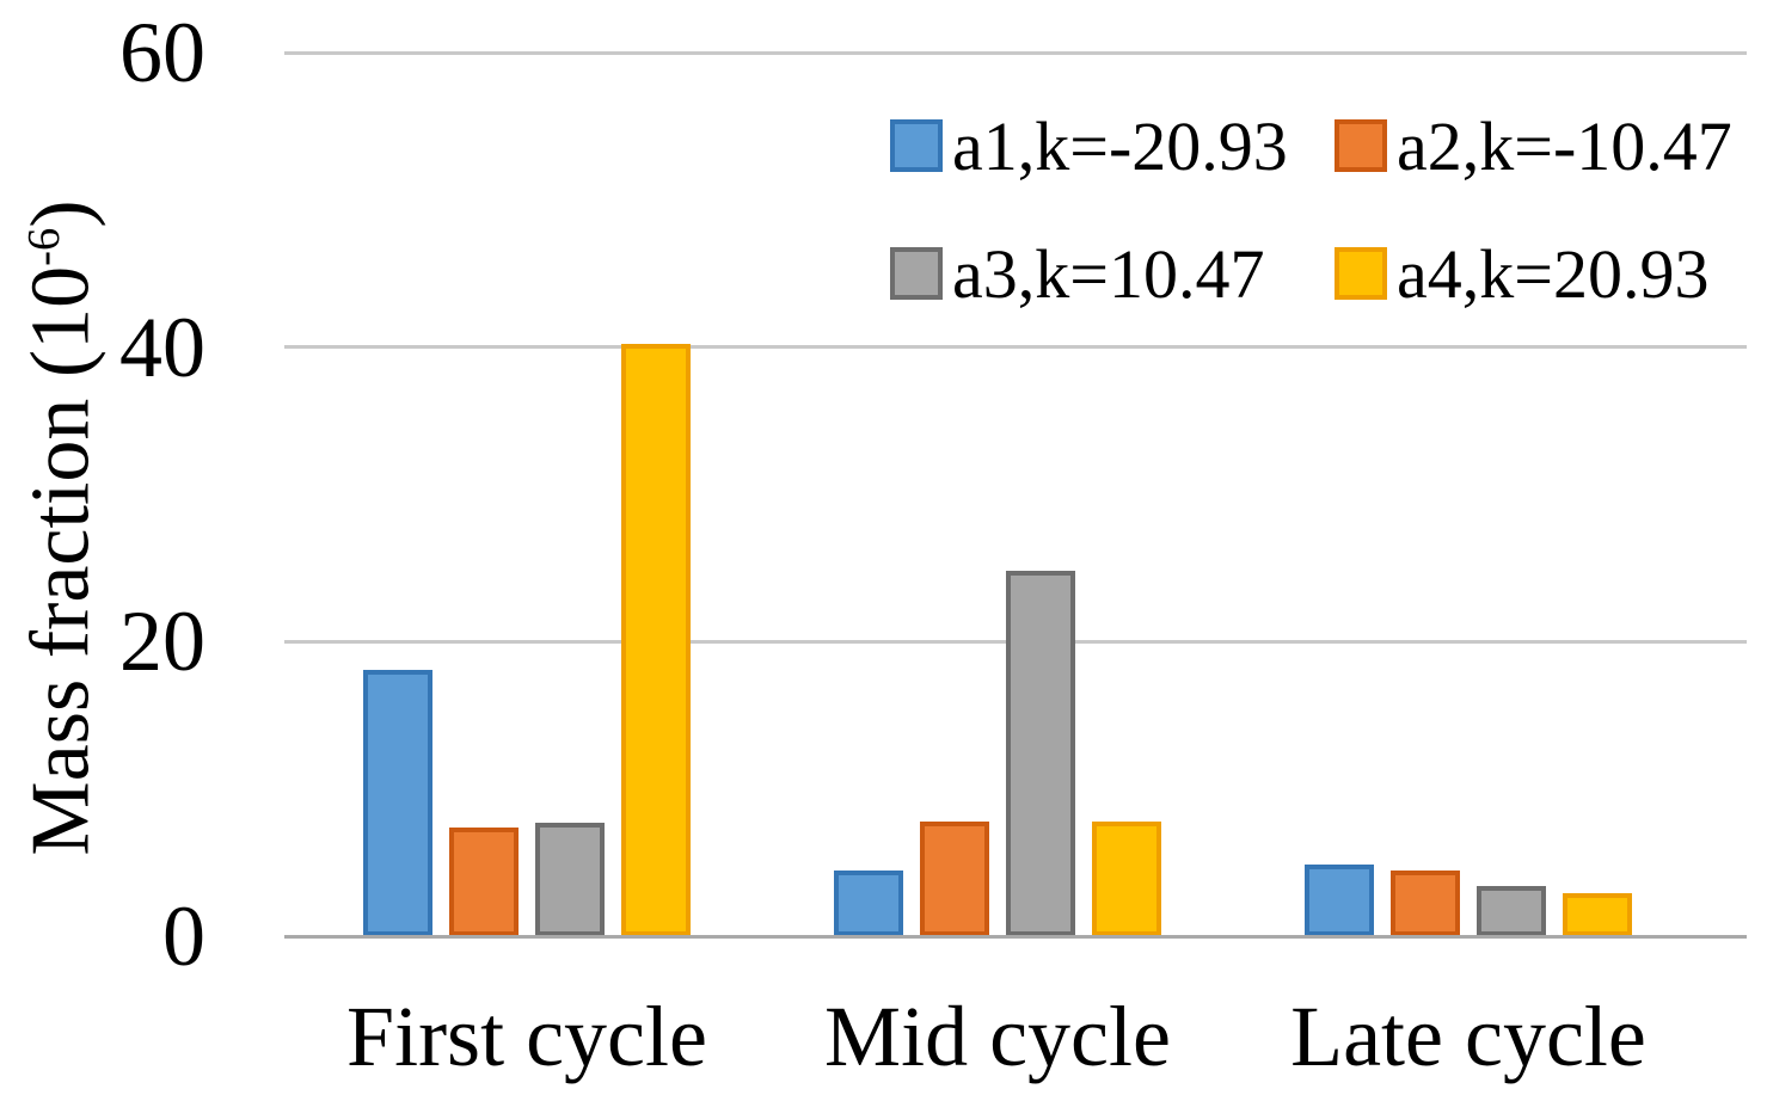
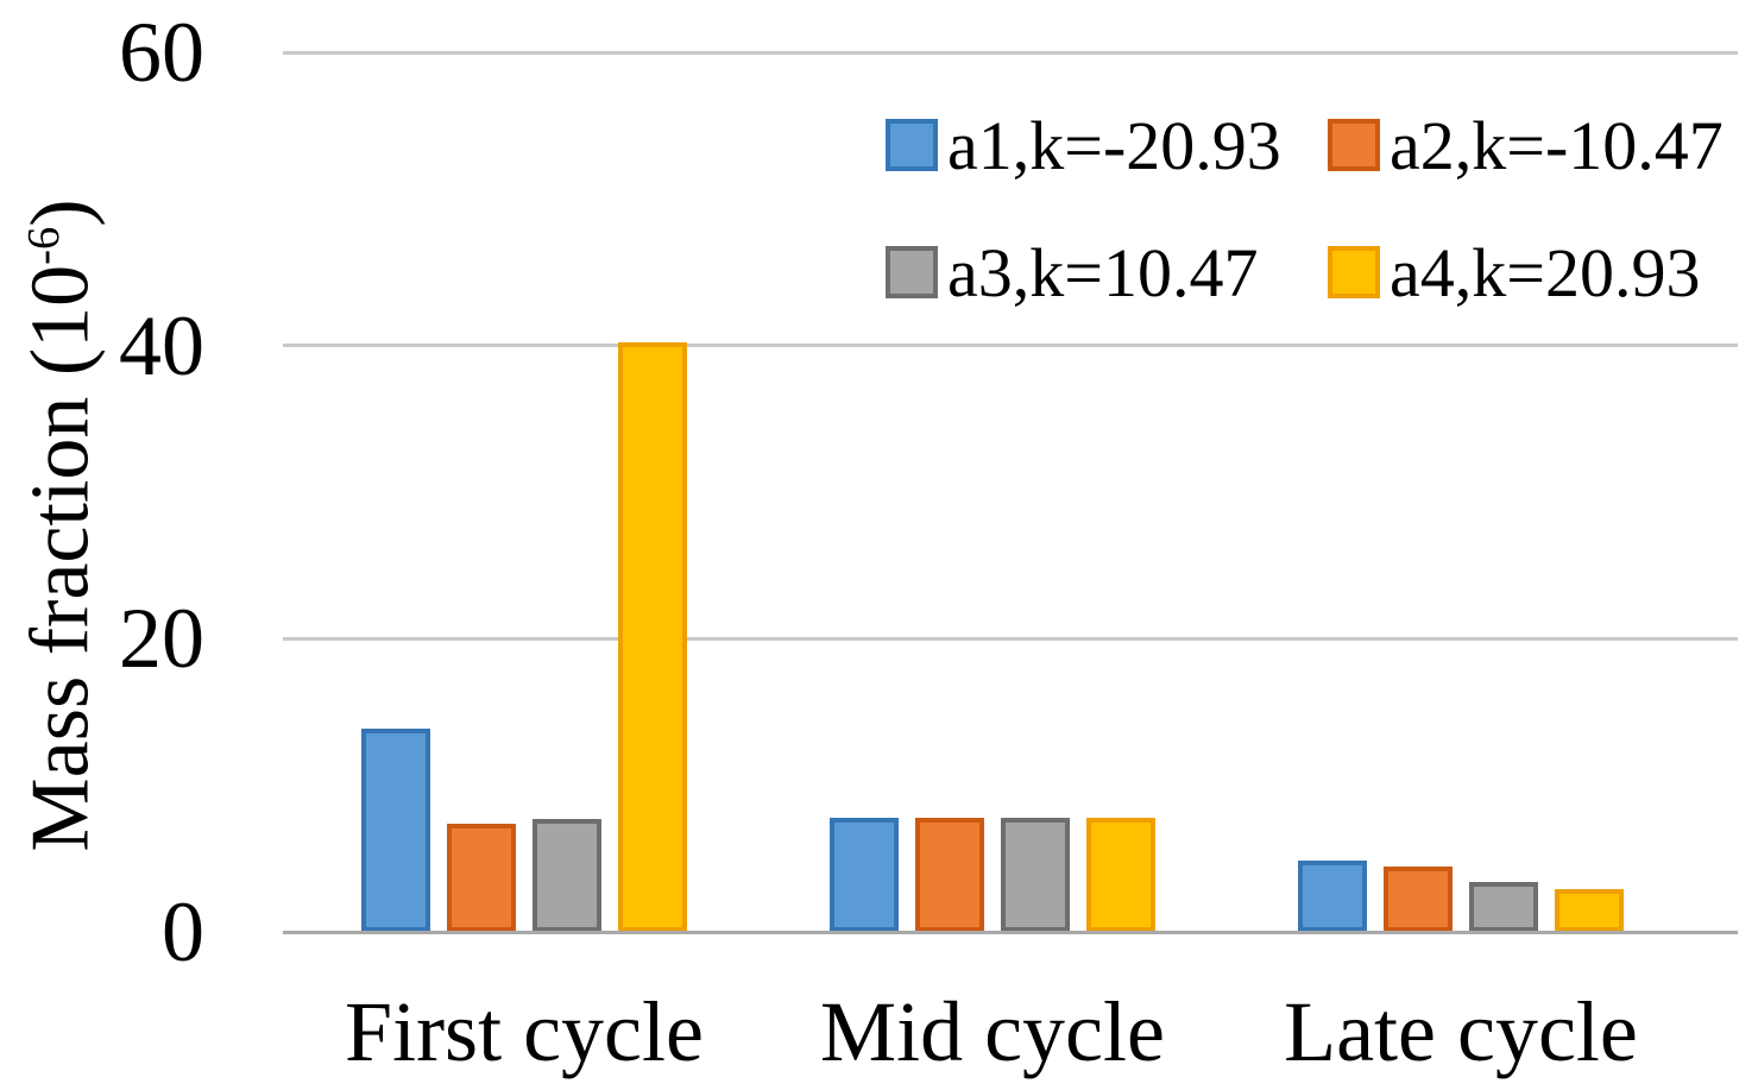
a1,k=-20.93/First cycle: 18.1 -> 13.9
a1,k=-20.93/Mid cycle: 4.5 -> 7.8
a3,k=10.47/Mid cycle: 24.8 -> 7.8
